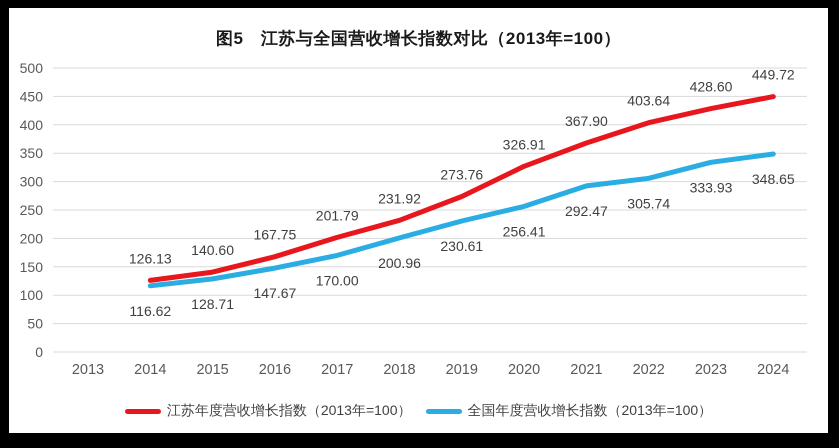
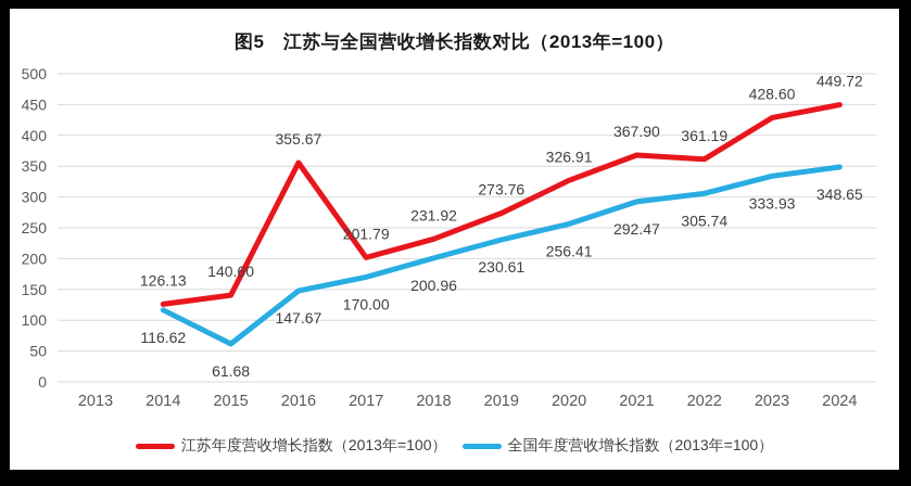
全国年度营收增长指数（2013年=100）/2015: 128.71 -> 61.68
江苏年度营收增长指数（2013年=100）/2016: 167.75 -> 355.67
江苏年度营收增长指数（2013年=100）/2022: 403.64 -> 361.19
